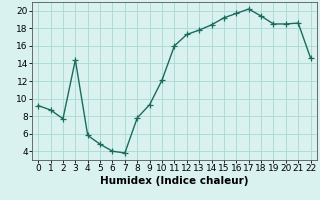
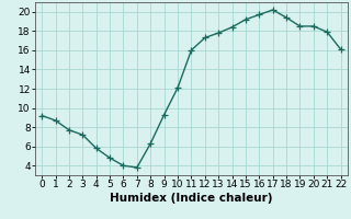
3: 14.4 -> 7.2
8: 7.8 -> 6.3
21: 18.6 -> 17.9
22: 14.6 -> 16.1
